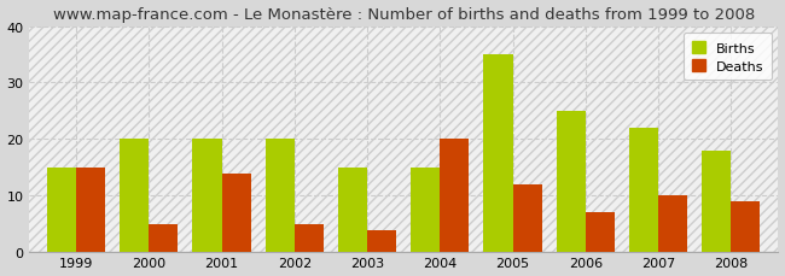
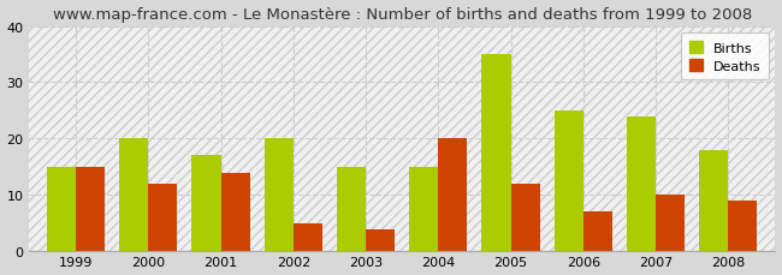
Deaths/2000: 5 -> 12
Births/2001: 20 -> 17
Births/2007: 22 -> 24
